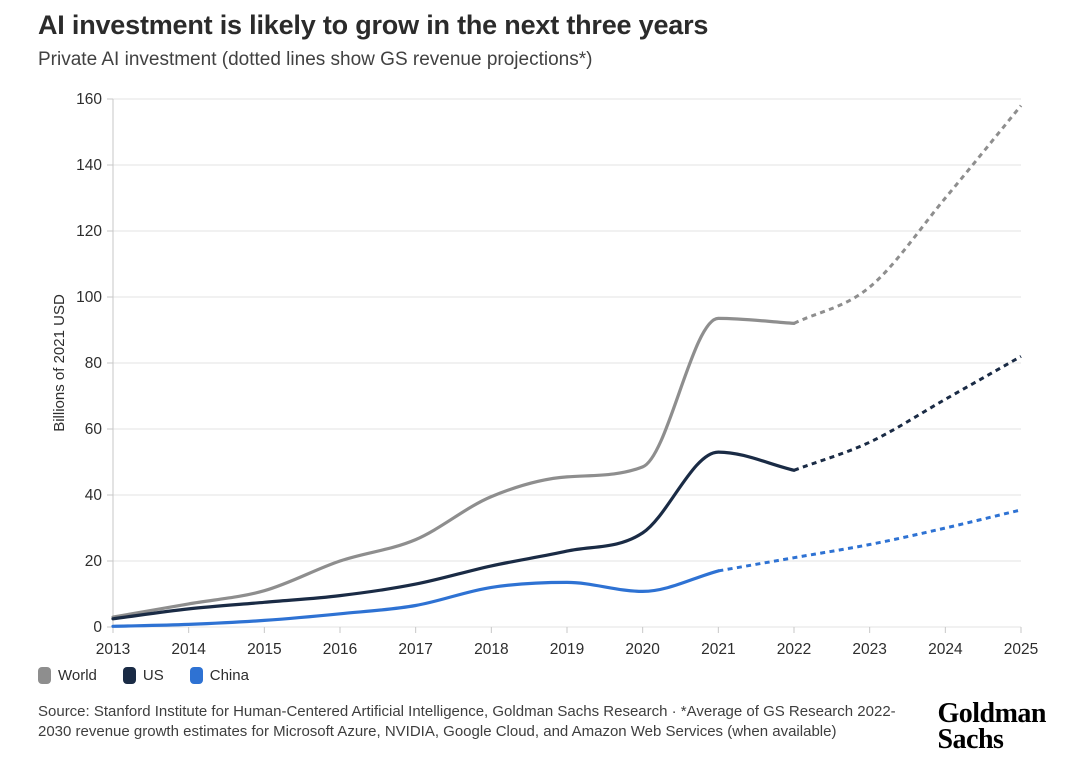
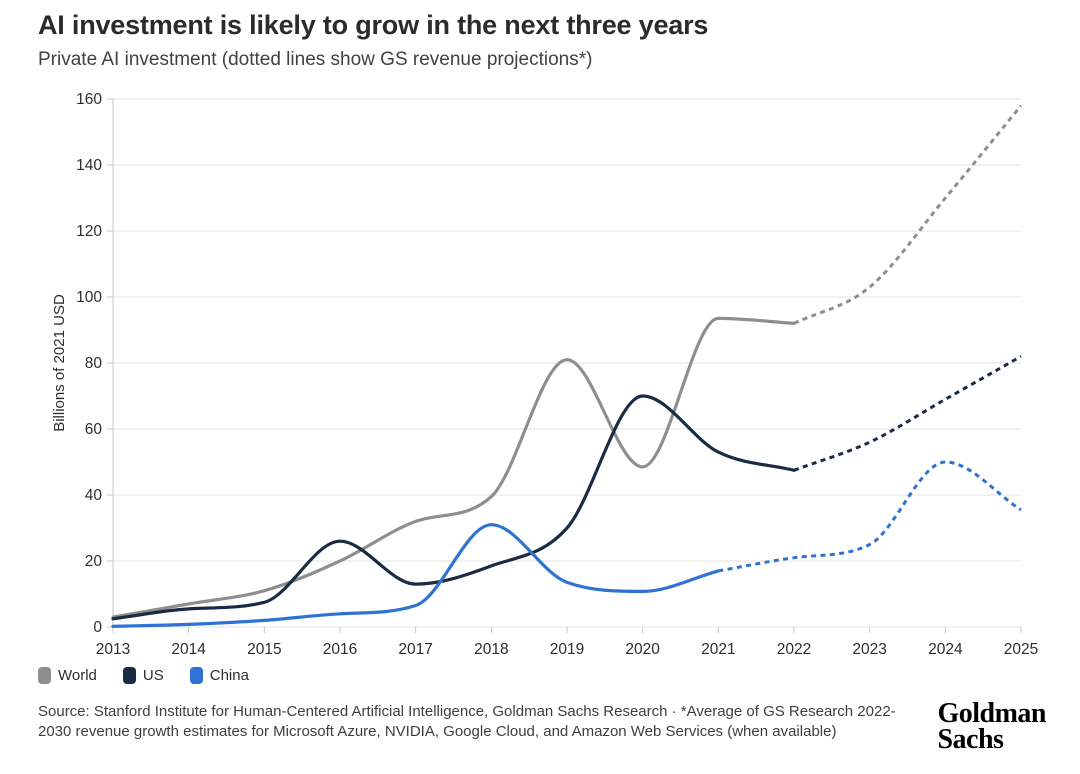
US/2016: 10 -> 26
World/2017: 26 -> 32
China/2018: 12 -> 31
World/2019: 46 -> 81
US/2019: 23 -> 30
US/2020: 28 -> 70
China/2024: 30 -> 50
